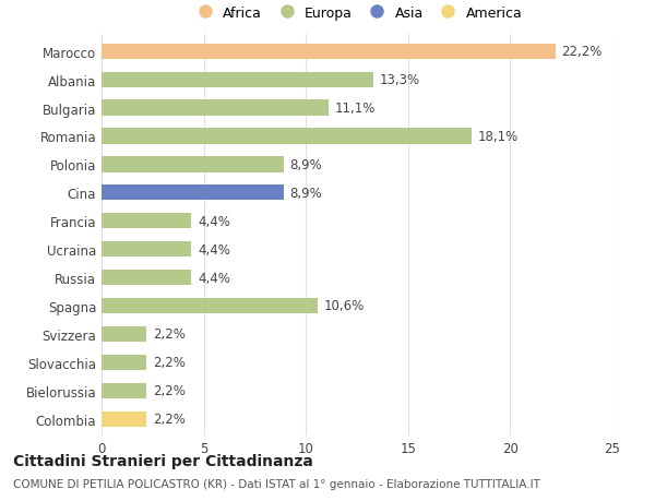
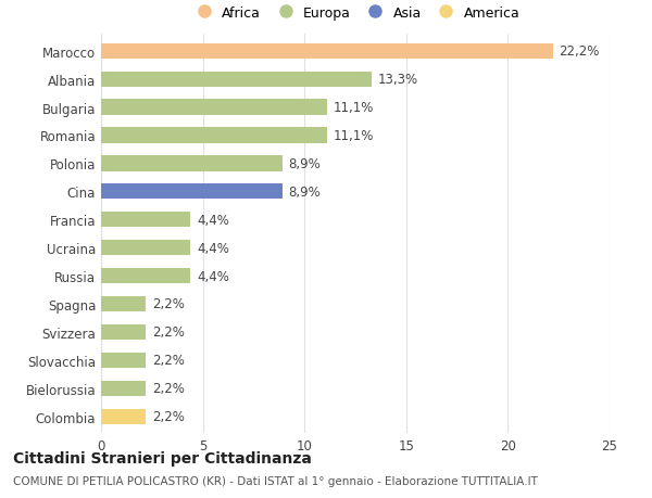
Romania: 18,1% -> 11,1%
Spagna: 10,6% -> 2,2%
